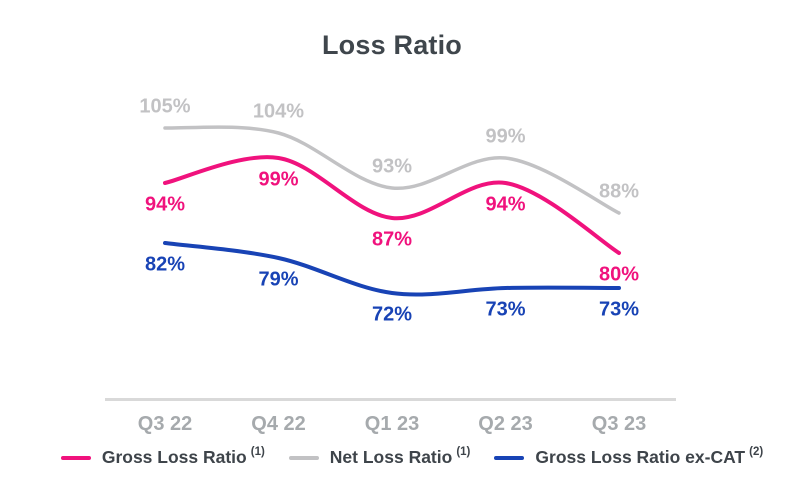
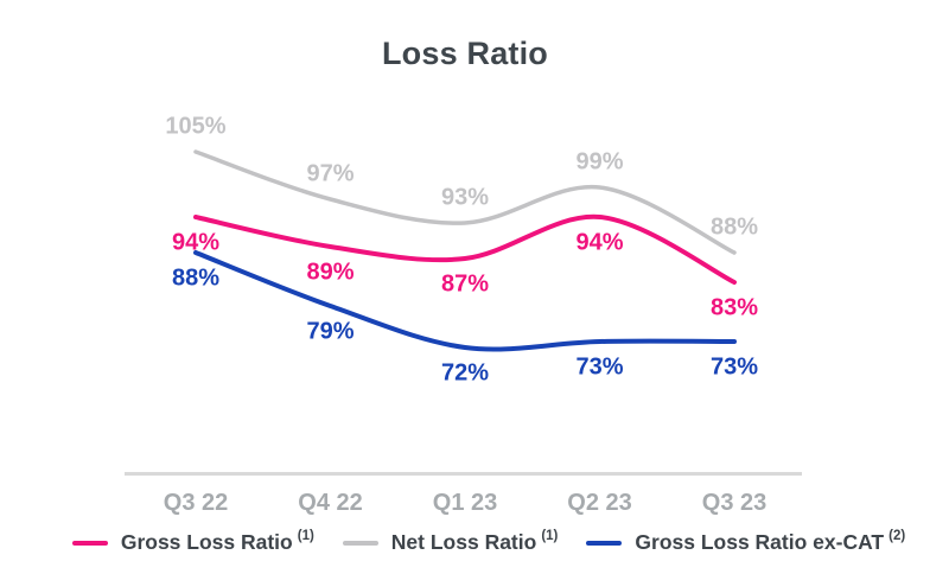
Gross Loss Ratio ex-CAT/Q3 22: 82% -> 88%
Gross Loss Ratio/Q4 22: 99% -> 89%
Net Loss Ratio/Q4 22: 104% -> 97%
Gross Loss Ratio/Q3 23: 80% -> 83%
